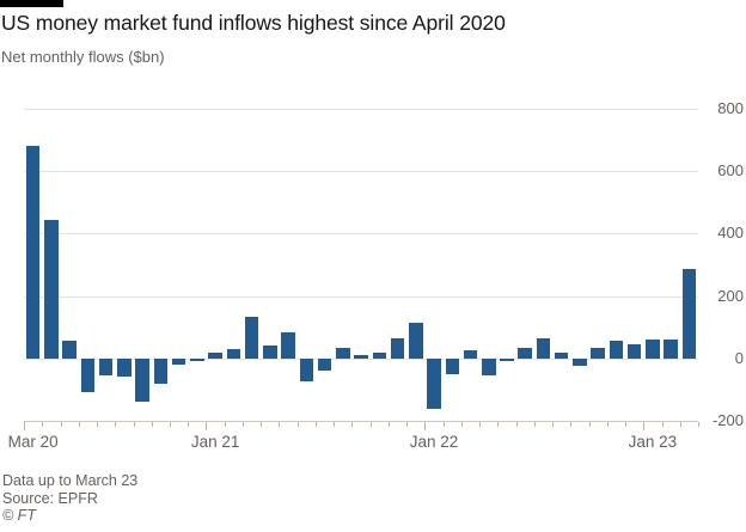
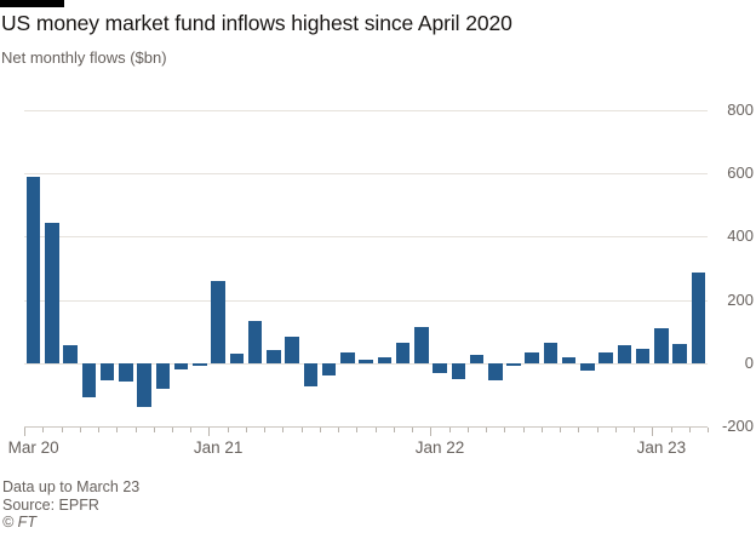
Mar 20: 680 -> 590
Jan 21: 20 -> 260
Jan 22: -160 -> -30
Jan 23: 60 -> 110
